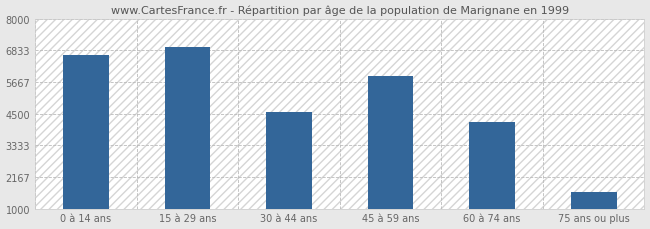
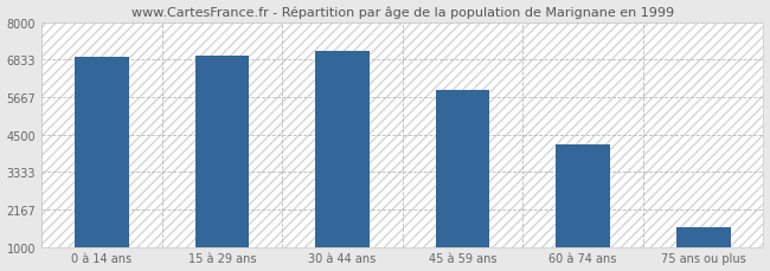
0 à 14 ans: 6650 -> 6900
30 à 44 ans: 4550 -> 7100
